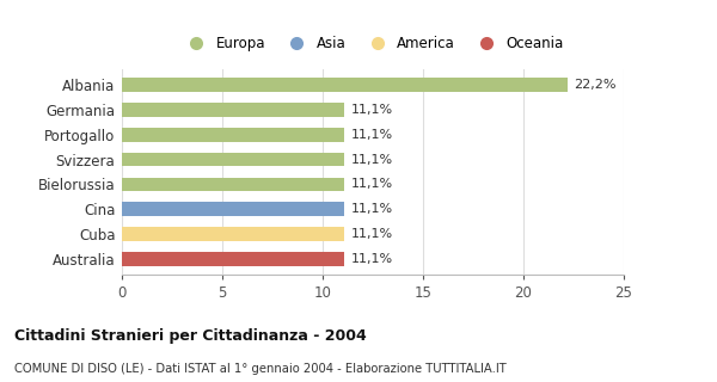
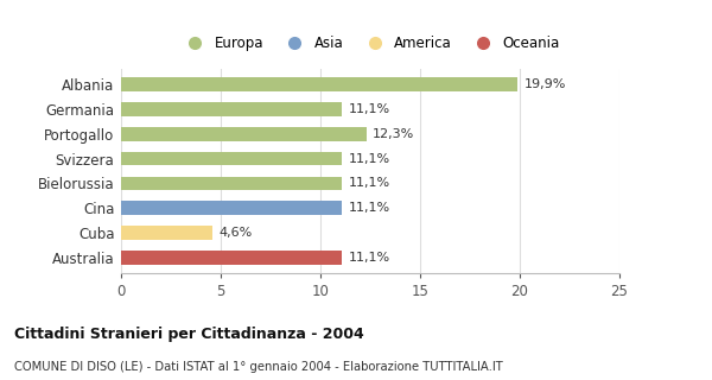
Albania: 22,2% -> 19,9%
Portogallo: 11,1% -> 12,3%
Cuba: 11,1% -> 4,6%
